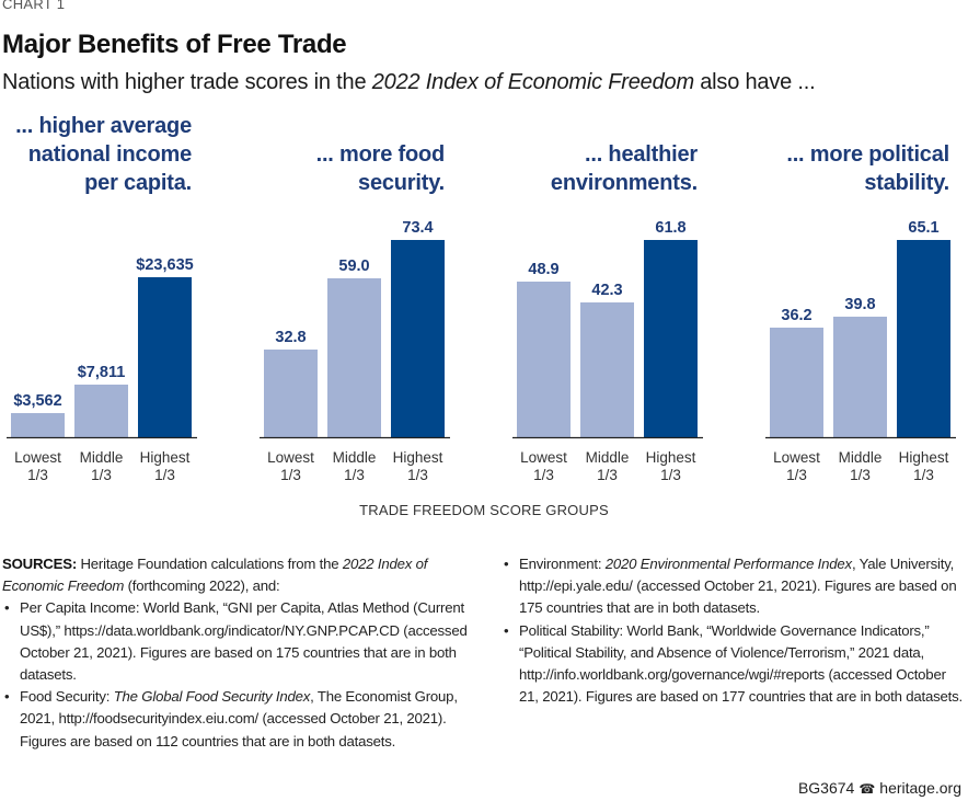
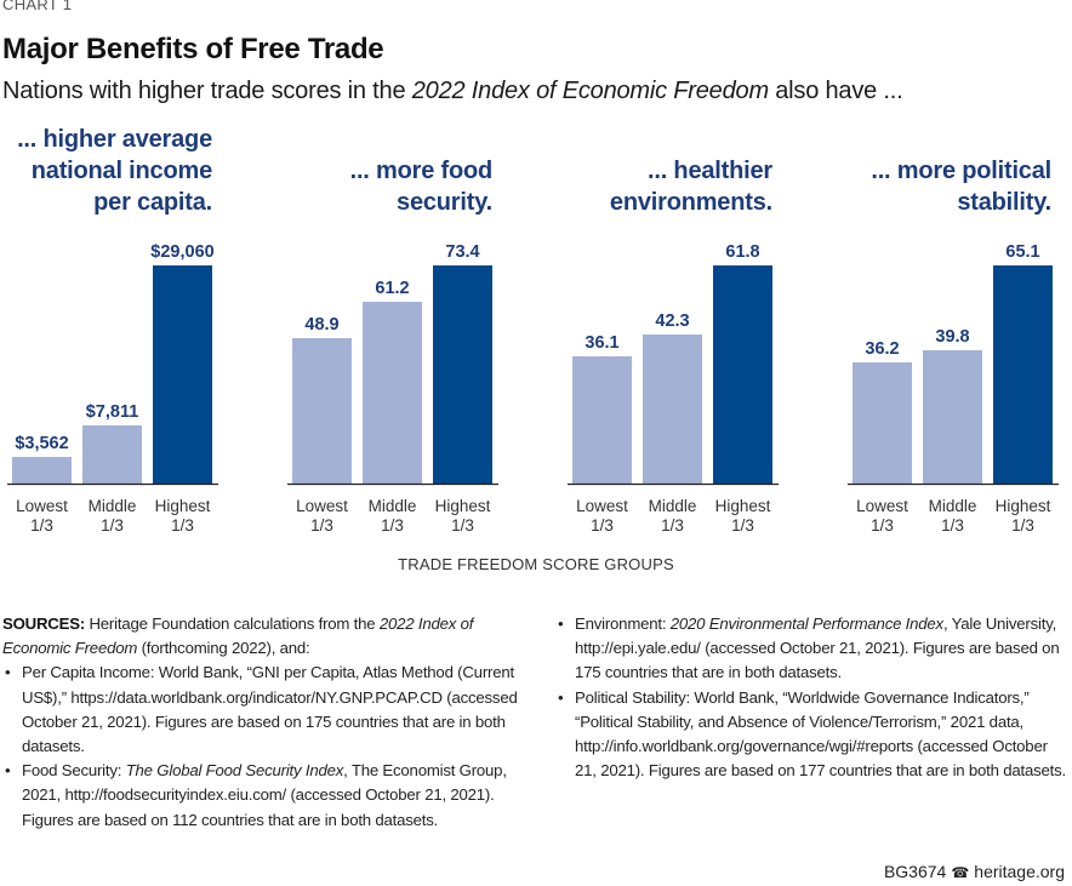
... higher average national income per capita./Highest 1/3: $23,635 -> $29,060
... more food security./Lowest 1/3: 32.8 -> 48.9
... more food security./Middle 1/3: 59.0 -> 61.2
... healthier environments./Lowest 1/3: 48.9 -> 36.1
